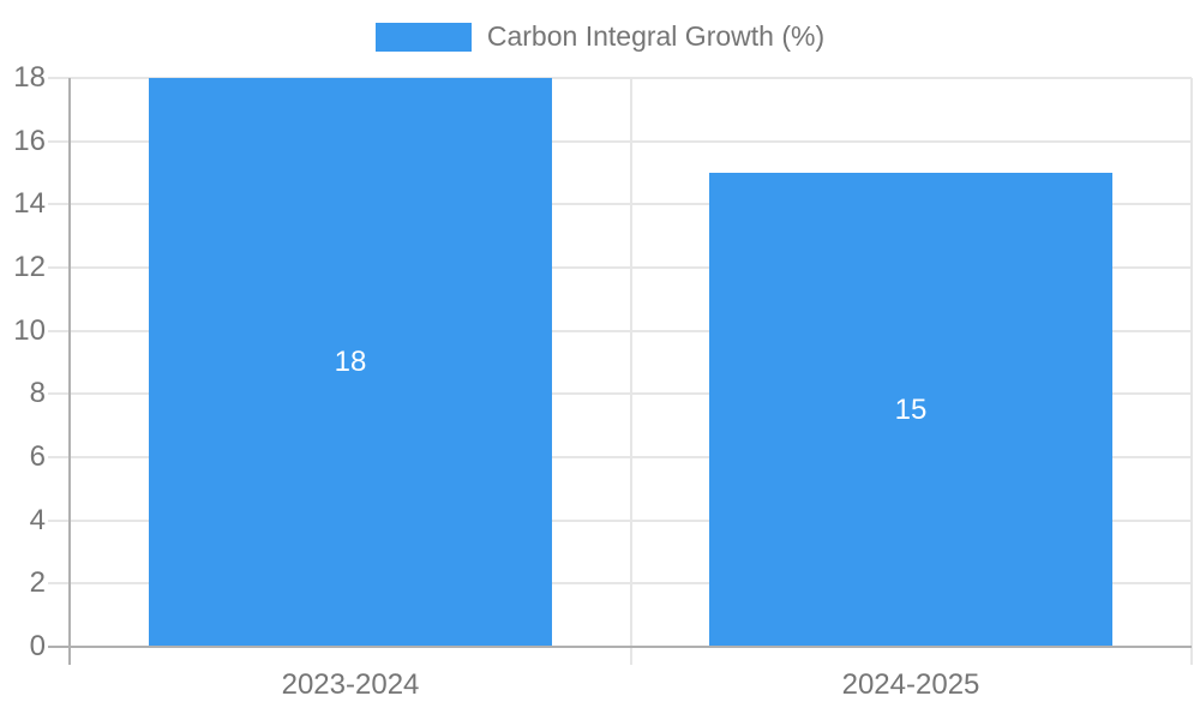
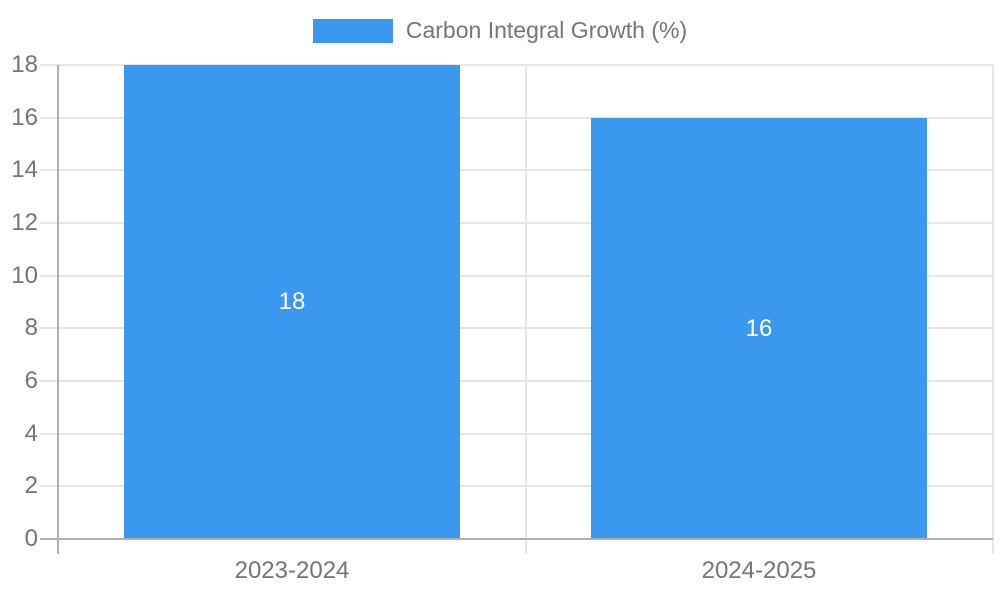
2024-2025: 15 -> 16
